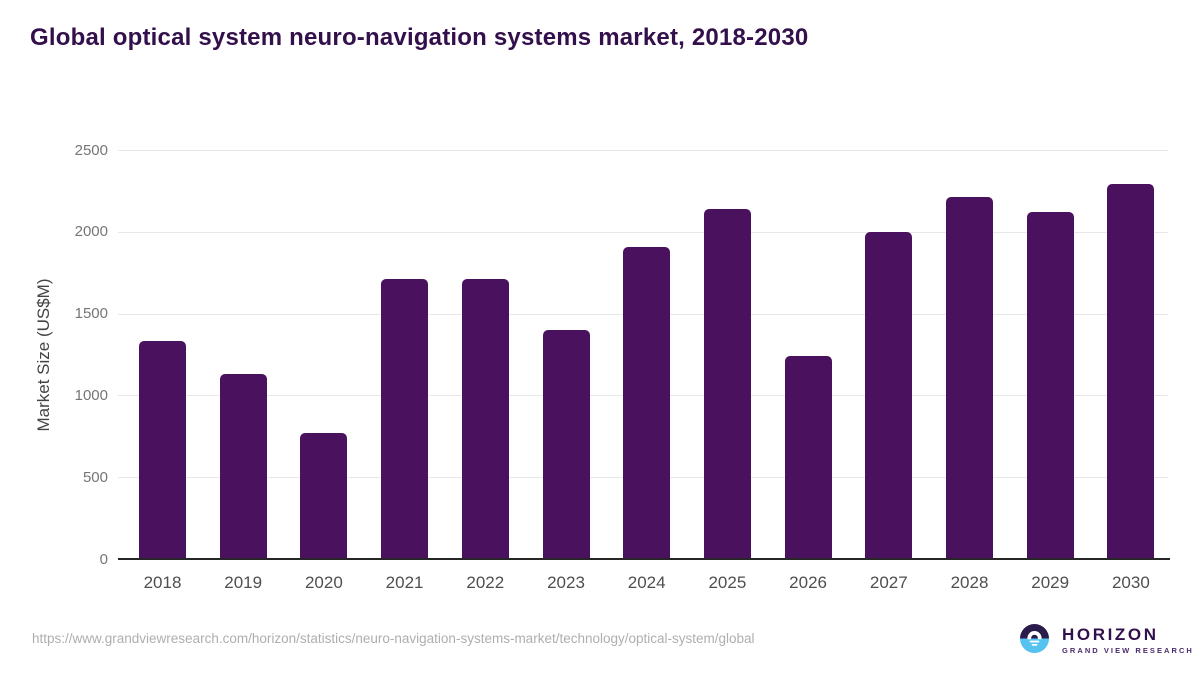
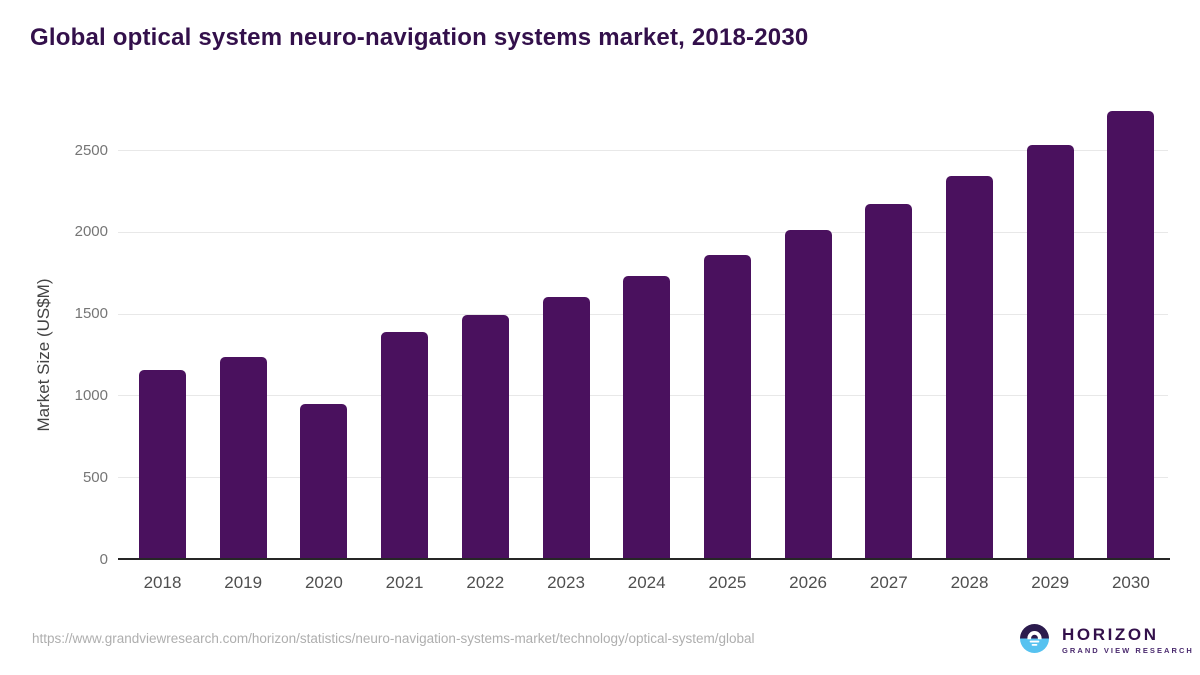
2018: 1330 -> 1160
2019: 1130 -> 1240
2020: 770 -> 950
2021: 1710 -> 1390
2022: 1710 -> 1490
2023: 1400 -> 1600
2024: 1910 -> 1730
2025: 2140 -> 1860
2026: 1240 -> 2010
2027: 2000 -> 2170
2028: 2210 -> 2340
2029: 2120 -> 2530
2030: 2290 -> 2740
